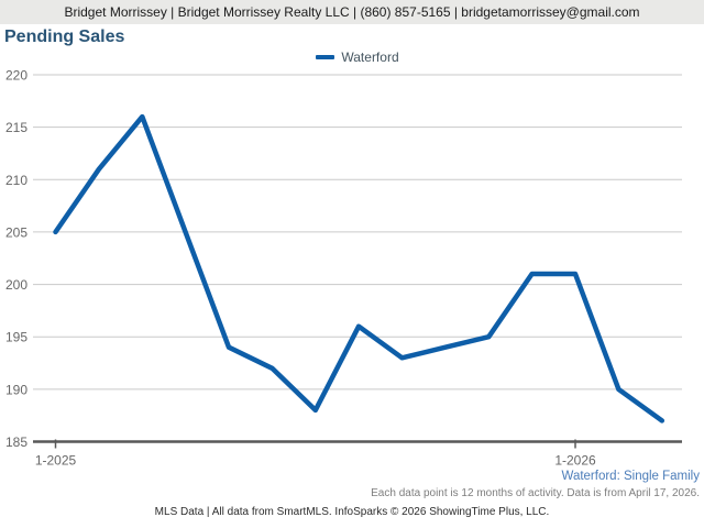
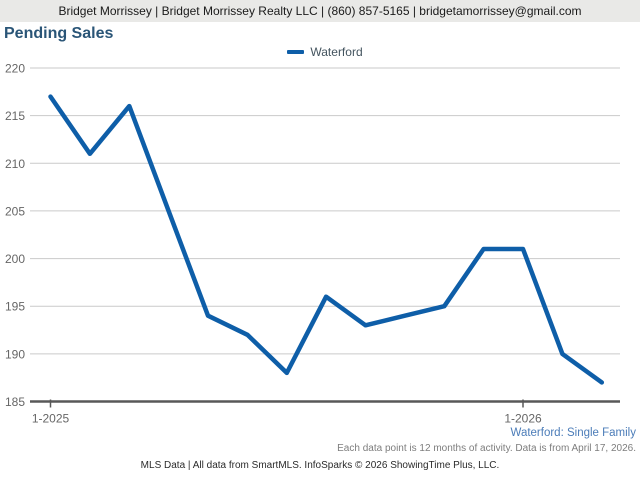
1-2025: 205 -> 217
